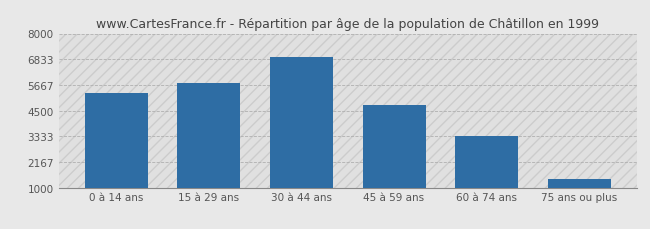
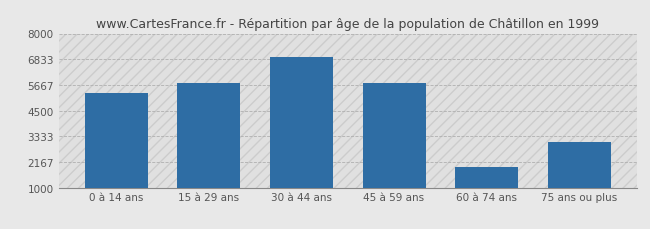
45 à 59 ans: 4750 -> 5750
60 à 74 ans: 3350 -> 1950
75 ans ou plus: 1400 -> 3050
